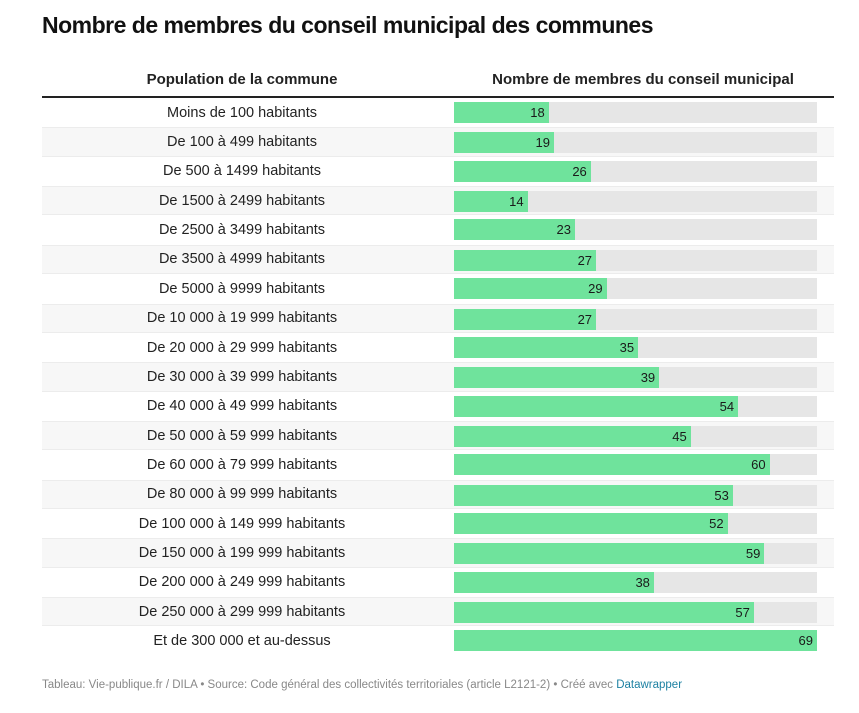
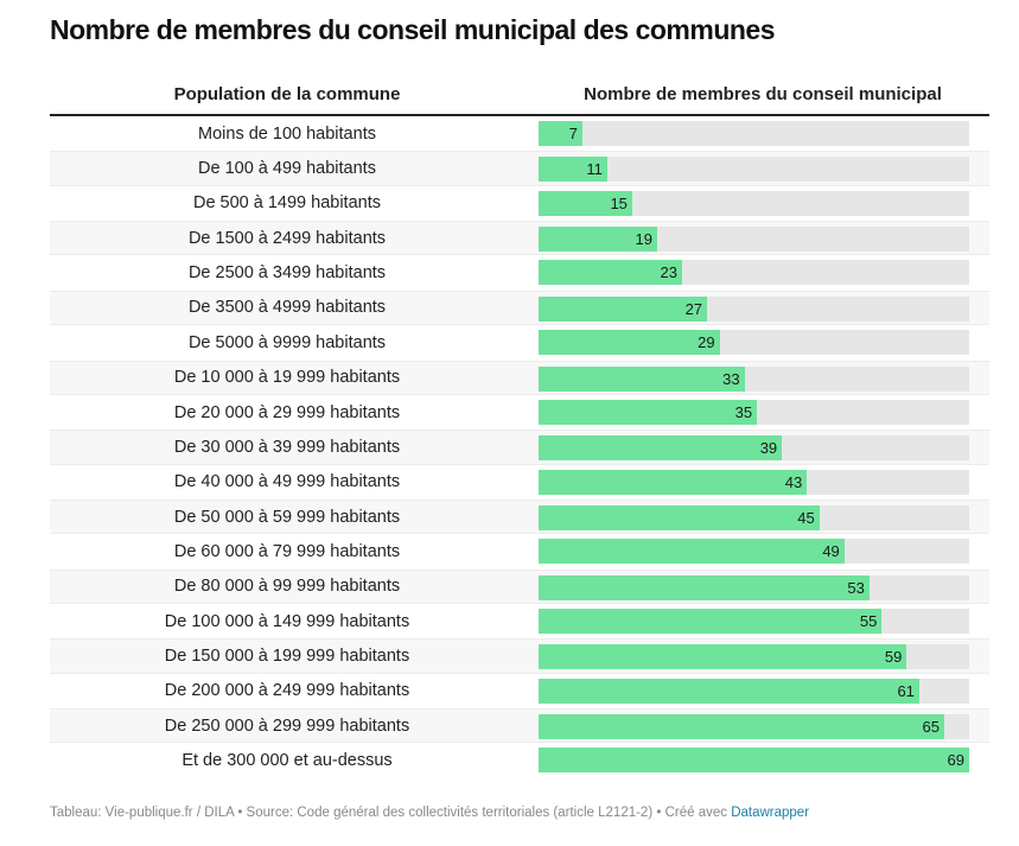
Moins de 100 habitants: 18 -> 7
De 100 à 499 habitants: 19 -> 11
De 500 à 1499 habitants: 26 -> 15
De 1500 à 2499 habitants: 14 -> 19
De 10 000 à 19 999 habitants: 27 -> 33
De 40 000 à 49 999 habitants: 54 -> 43
De 60 000 à 79 999 habitants: 60 -> 49
De 100 000 à 149 999 habitants: 52 -> 55
De 200 000 à 249 999 habitants: 38 -> 61
De 250 000 à 299 999 habitants: 57 -> 65
